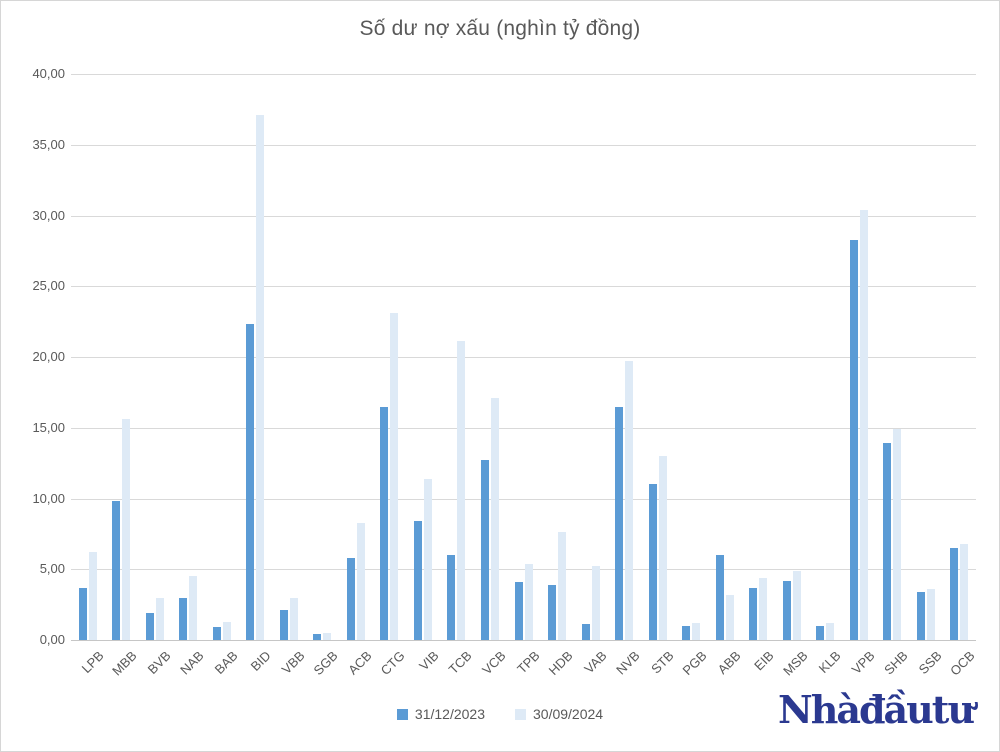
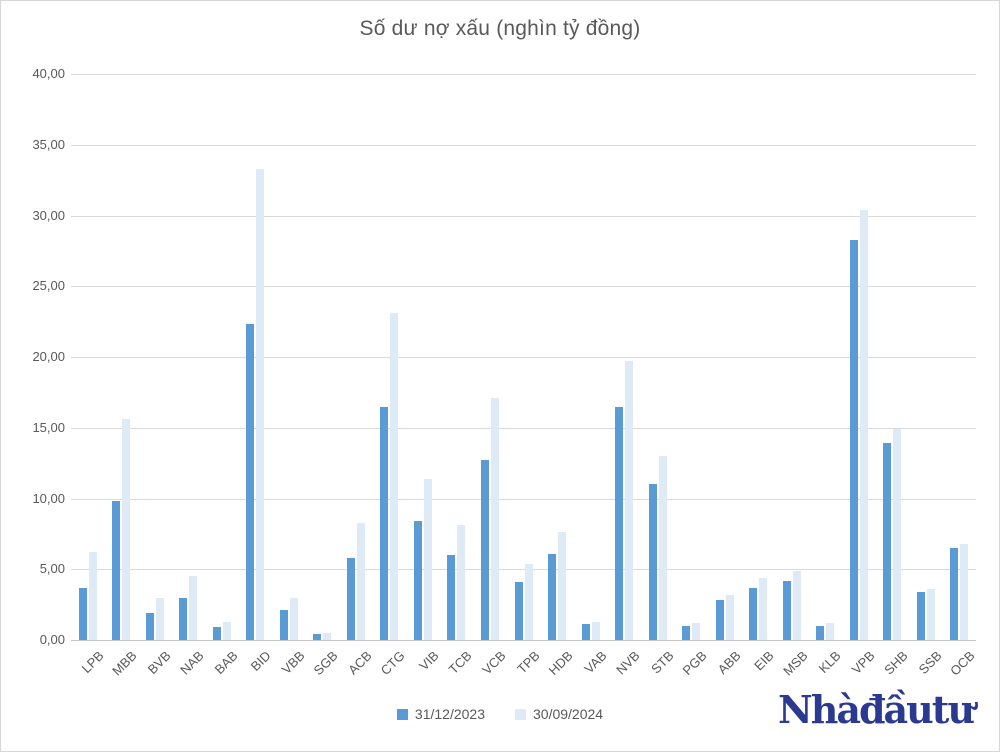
30/09/2024/BID: 37,1 -> 33,3
30/09/2024/TCB: 21,1 -> 8,1
31/12/2023/HDB: 3,9 -> 6,1
30/09/2024/VAB: 5,2 -> 1,3
31/12/2023/ABB: 6,0 -> 2,8
